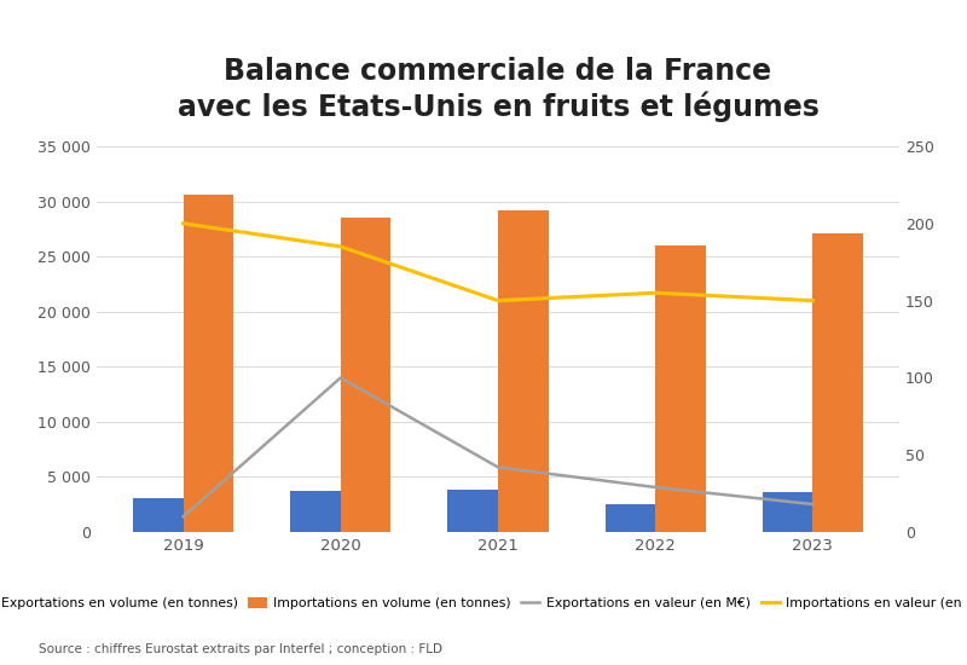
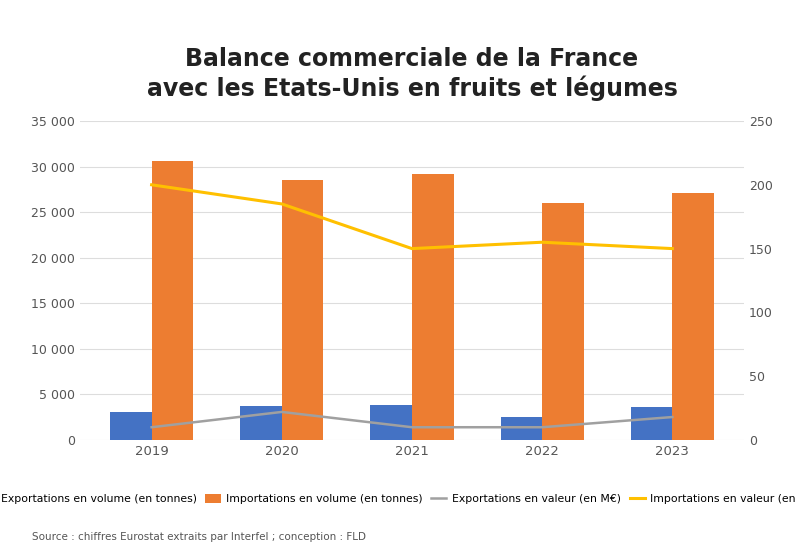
Exportations en valeur (en M€)/2020: 100 -> 22
Exportations en valeur (en M€)/2021: 42 -> 10
Exportations en valeur (en M€)/2022: 29 -> 10
